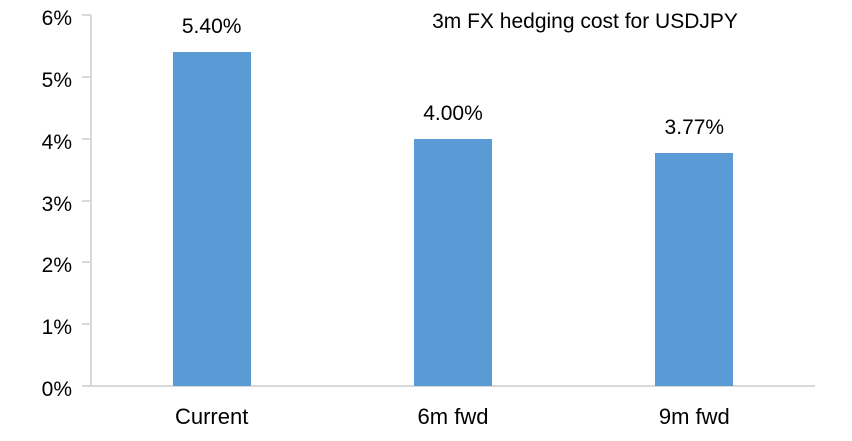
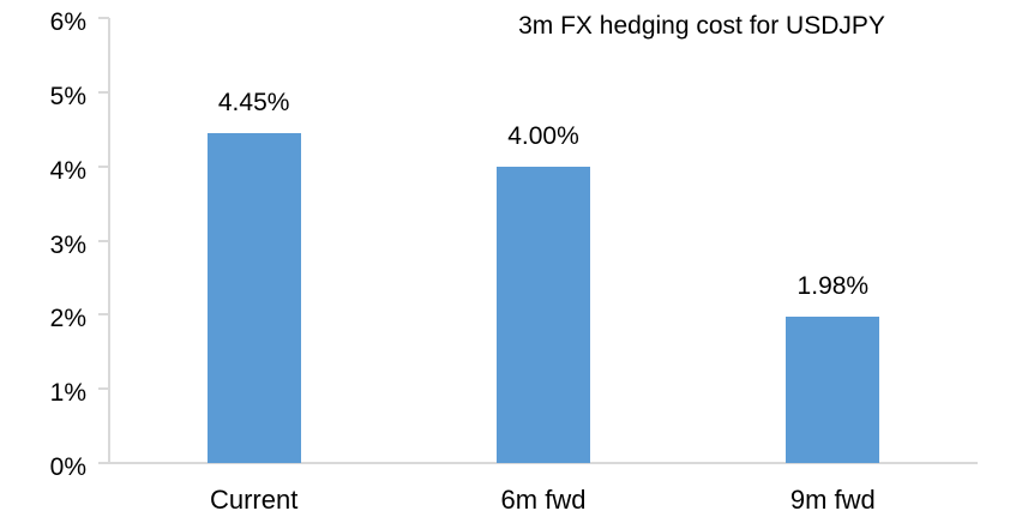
Current: 5.40% -> 4.45%
9m fwd: 3.77% -> 1.98%
